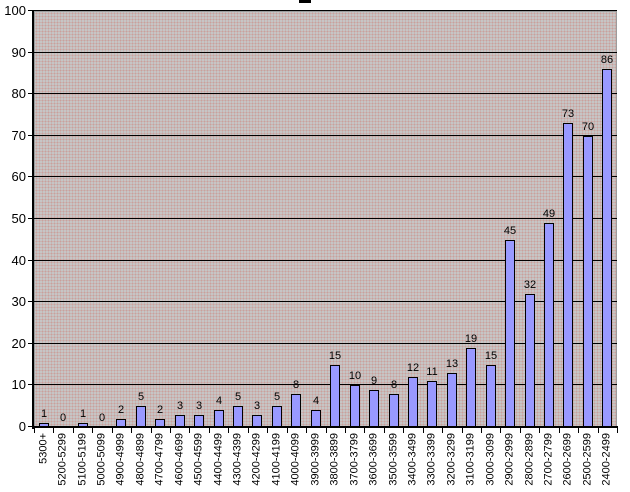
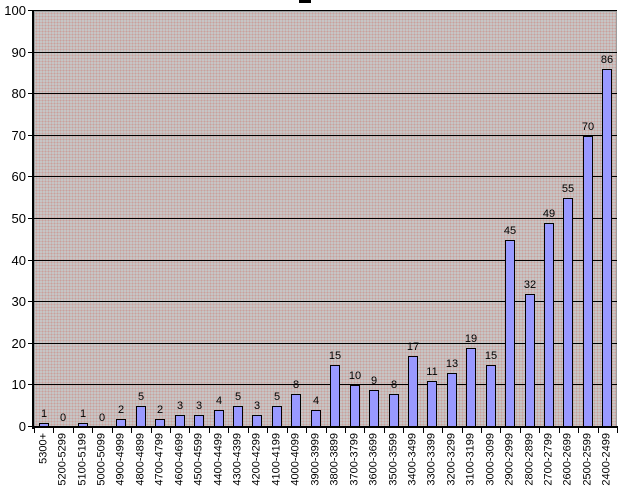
3400-3499: 12 -> 17
2600-2699: 73 -> 55
